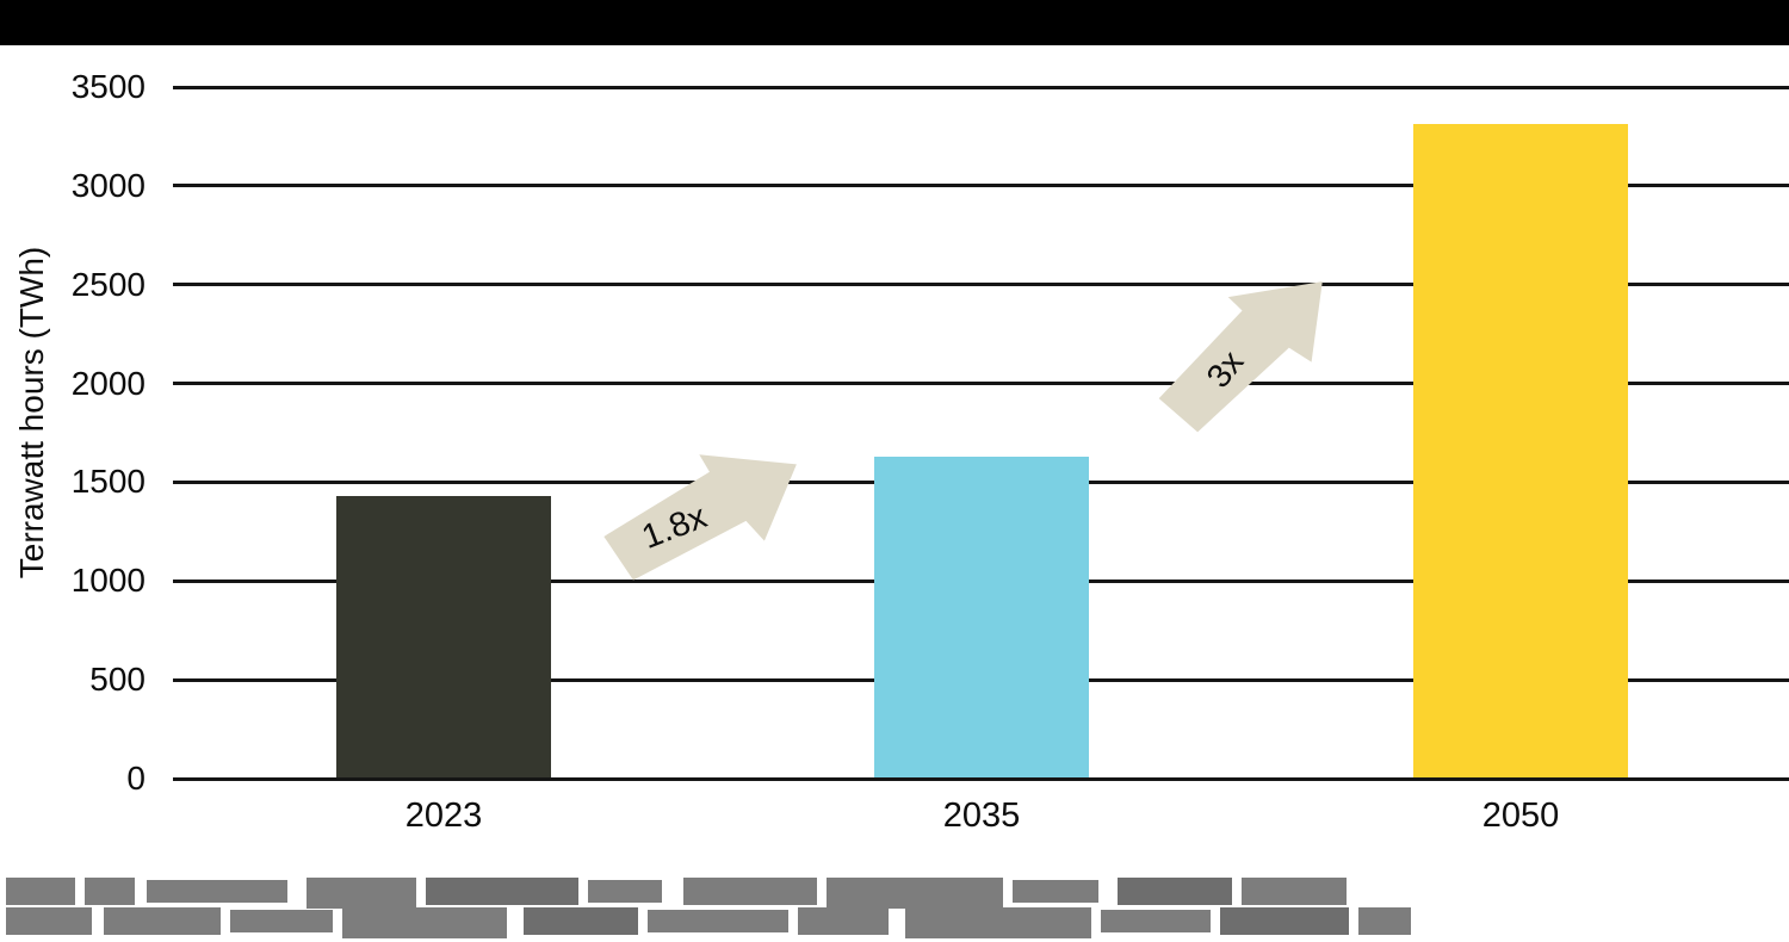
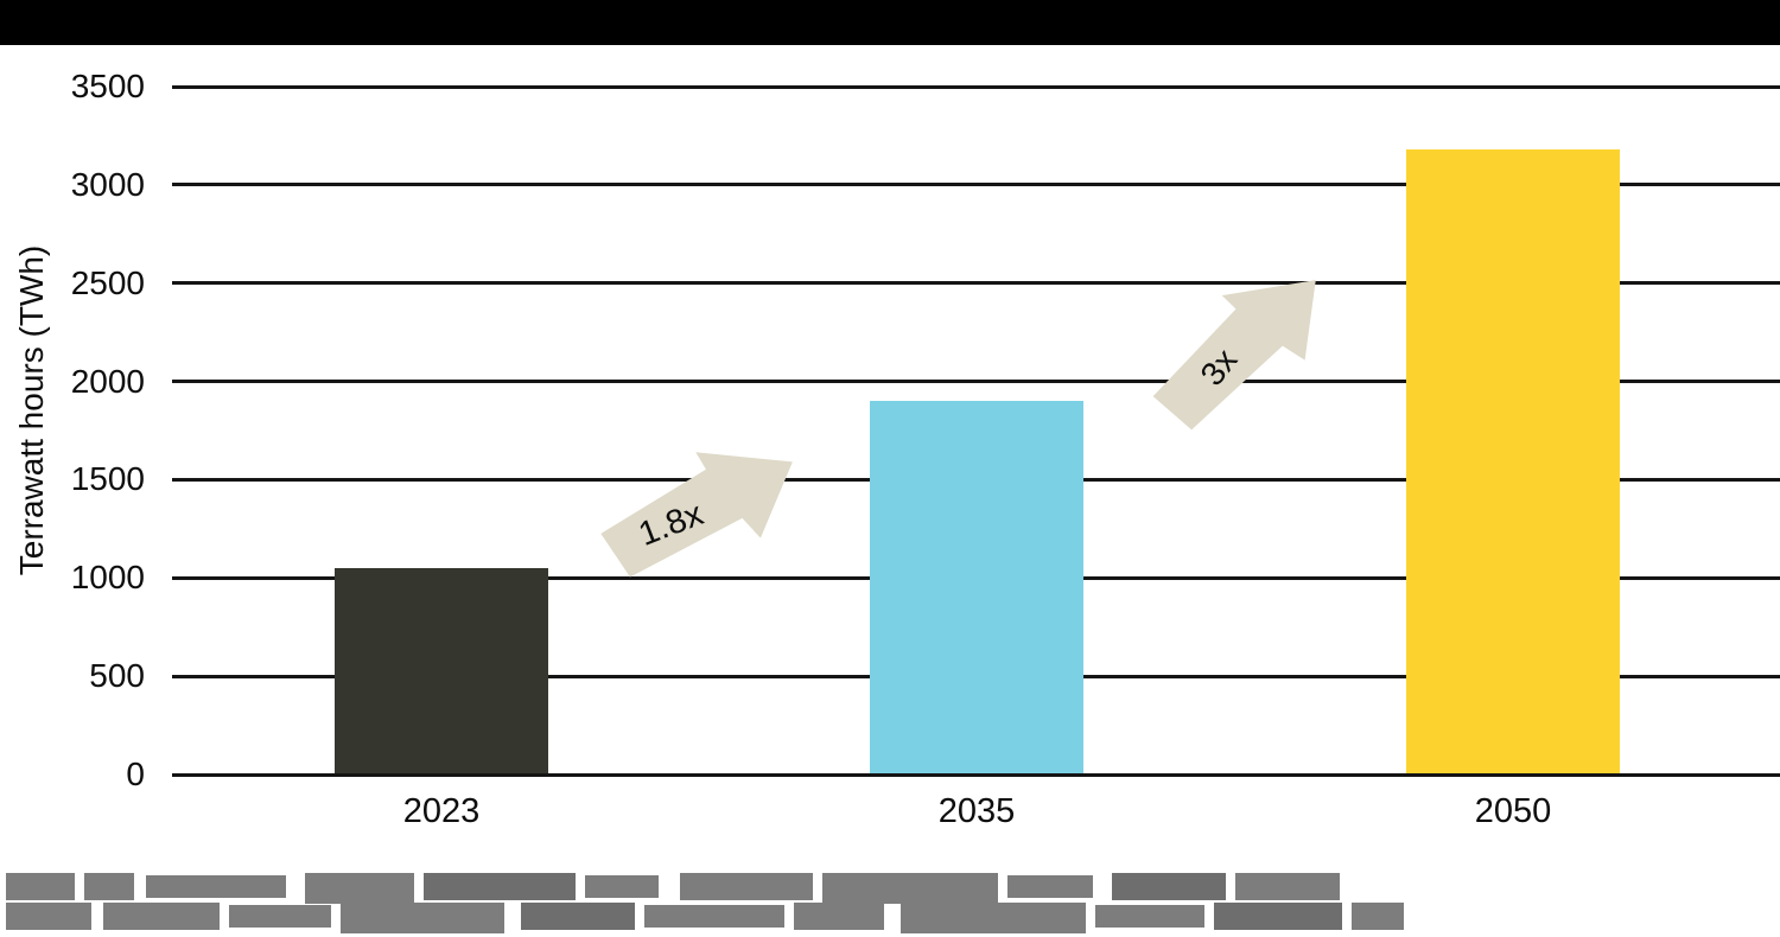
2023: 1430 -> 1050
2035: 1630 -> 1900
2050: 3310 -> 3180
